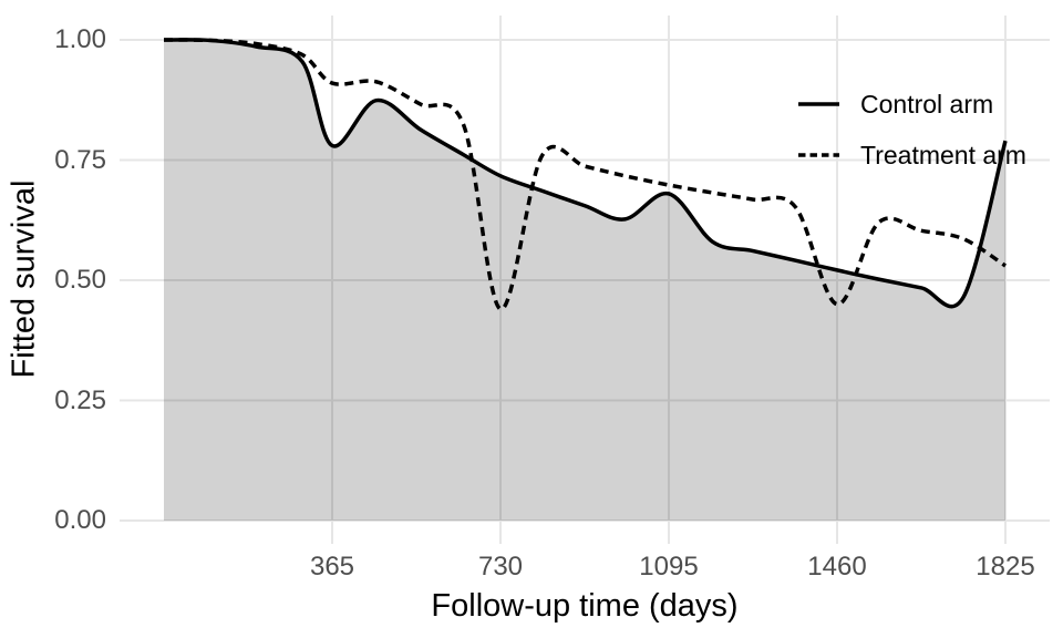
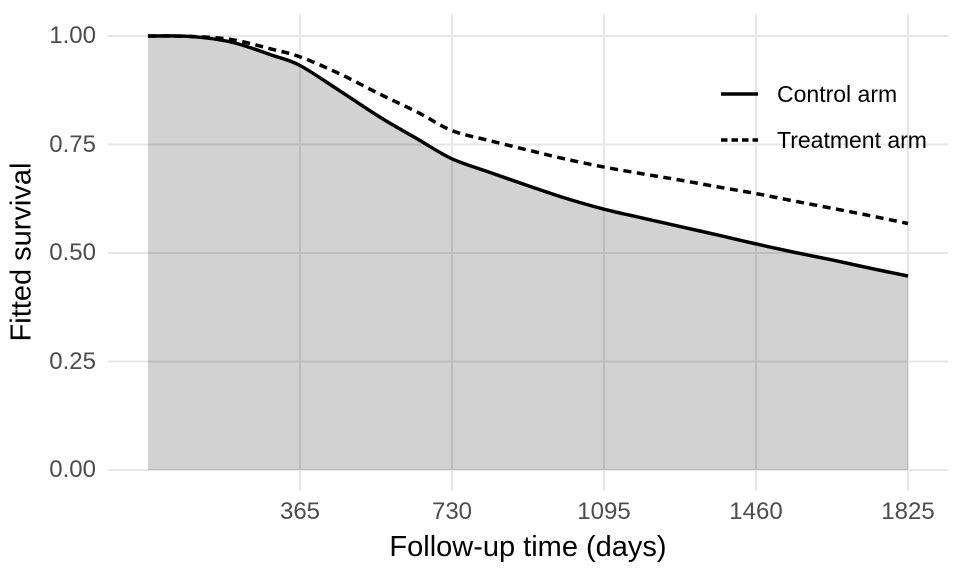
Control arm/365: 0.78 -> 0.93
Treatment arm/365: 0.91 -> 0.95
Treatment arm/730: 0.44 -> 0.78
Control arm/1095: 0.68 -> 0.60
Treatment arm/1460: 0.45 -> 0.64
Control arm/1825: 0.79 -> 0.45
Treatment arm/1825: 0.53 -> 0.57
